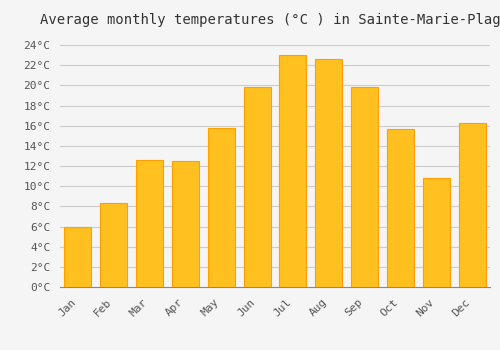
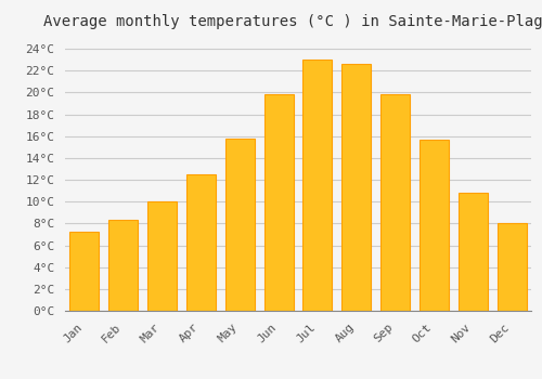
Jan: 6.0°C -> 7.2°C
Mar: 12.6°C -> 10.0°C
Dec: 16.3°C -> 8.0°C
